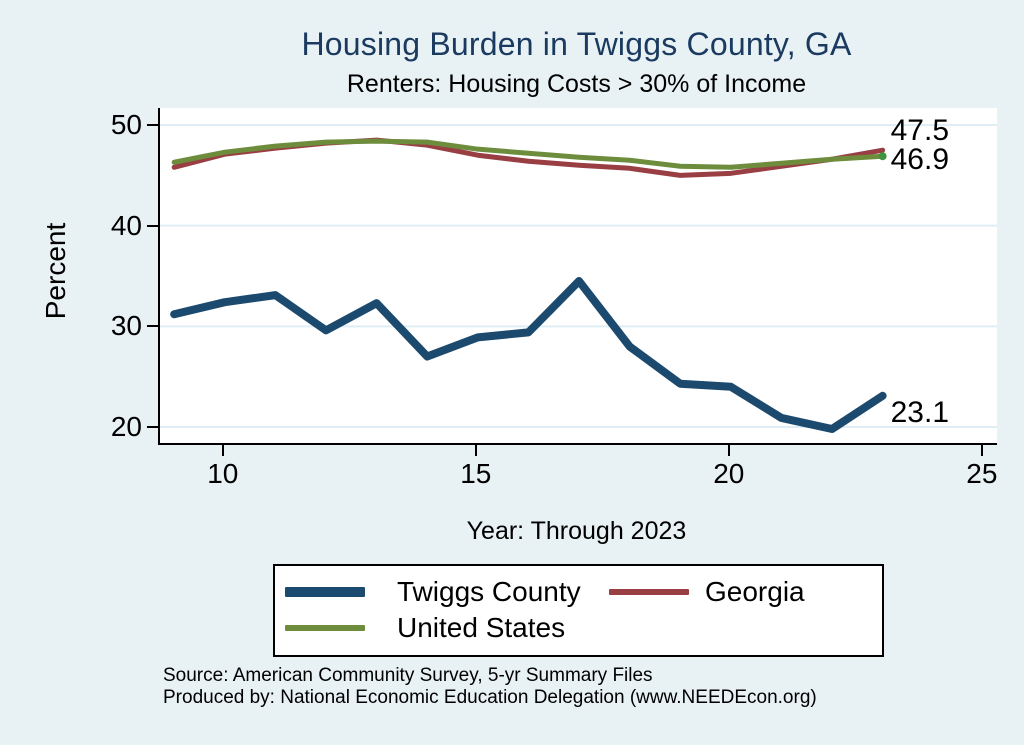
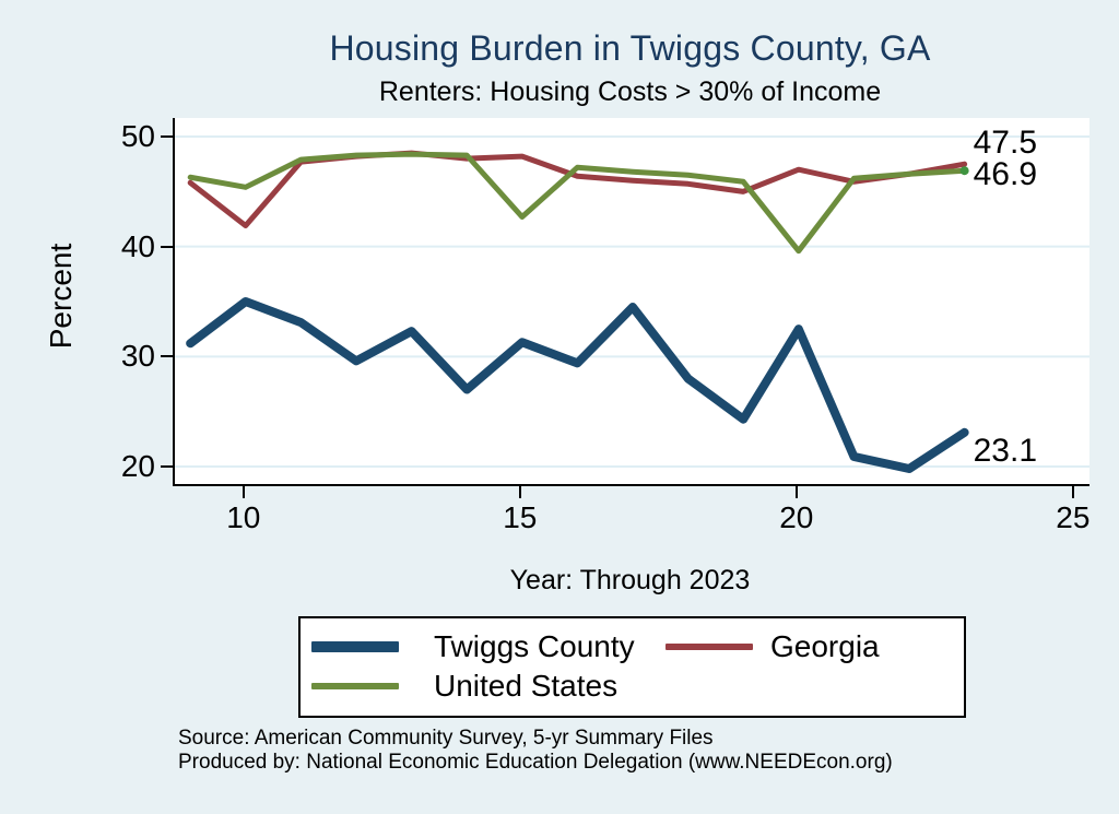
Twiggs County/10: 32.4 -> 35.0
Georgia/10: 47.1 -> 41.9
United States/10: 47.3 -> 45.4
Twiggs County/15: 28.9 -> 31.3
Georgia/15: 47.0 -> 48.2
United States/15: 47.6 -> 42.7
Twiggs County/20: 24.0 -> 32.5
Georgia/20: 45.2 -> 47.0
United States/20: 45.8 -> 39.6
